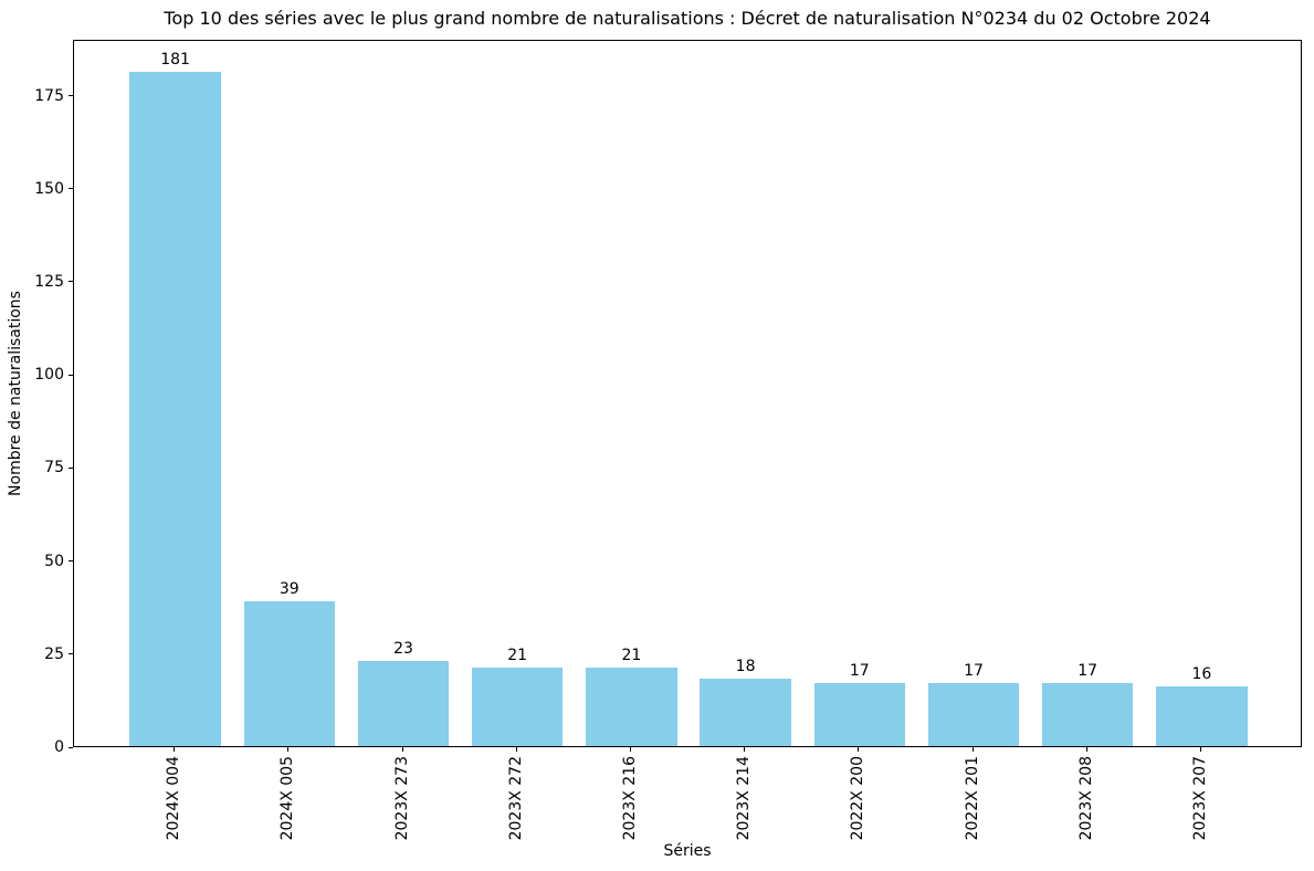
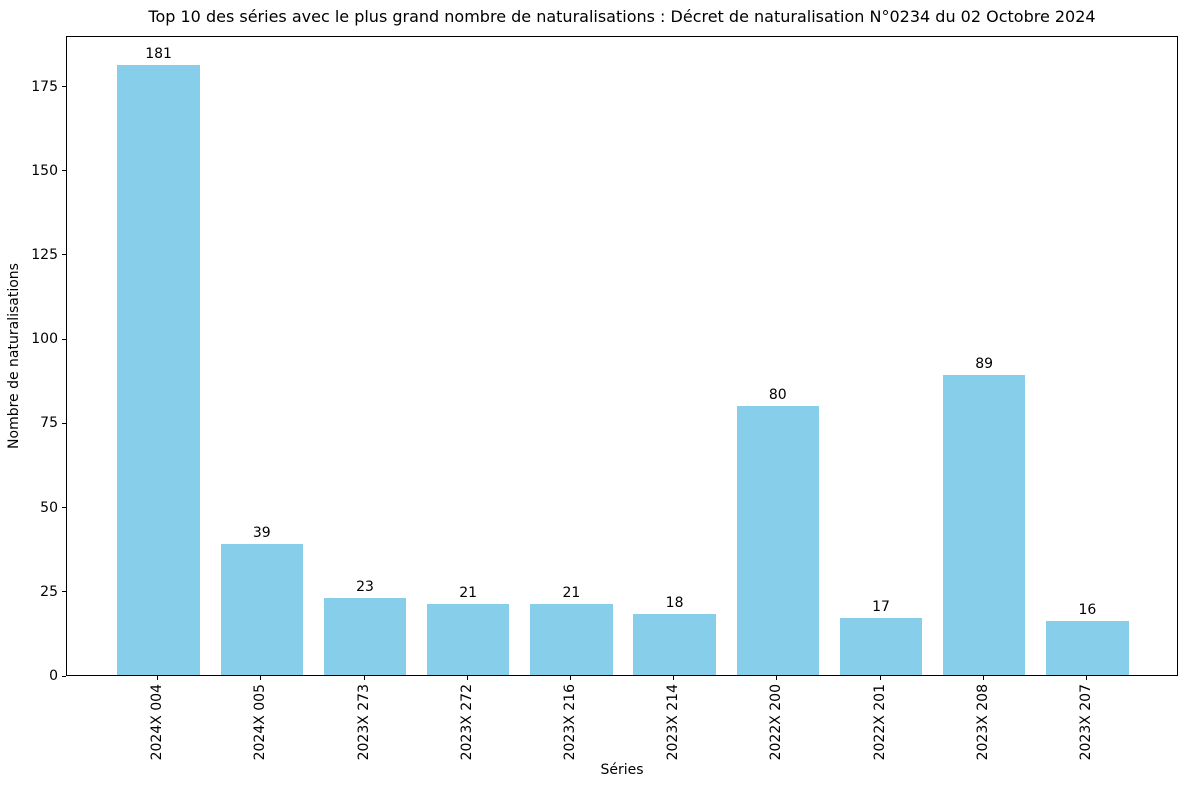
2022X 200: 17 -> 80
2023X 208: 17 -> 89
